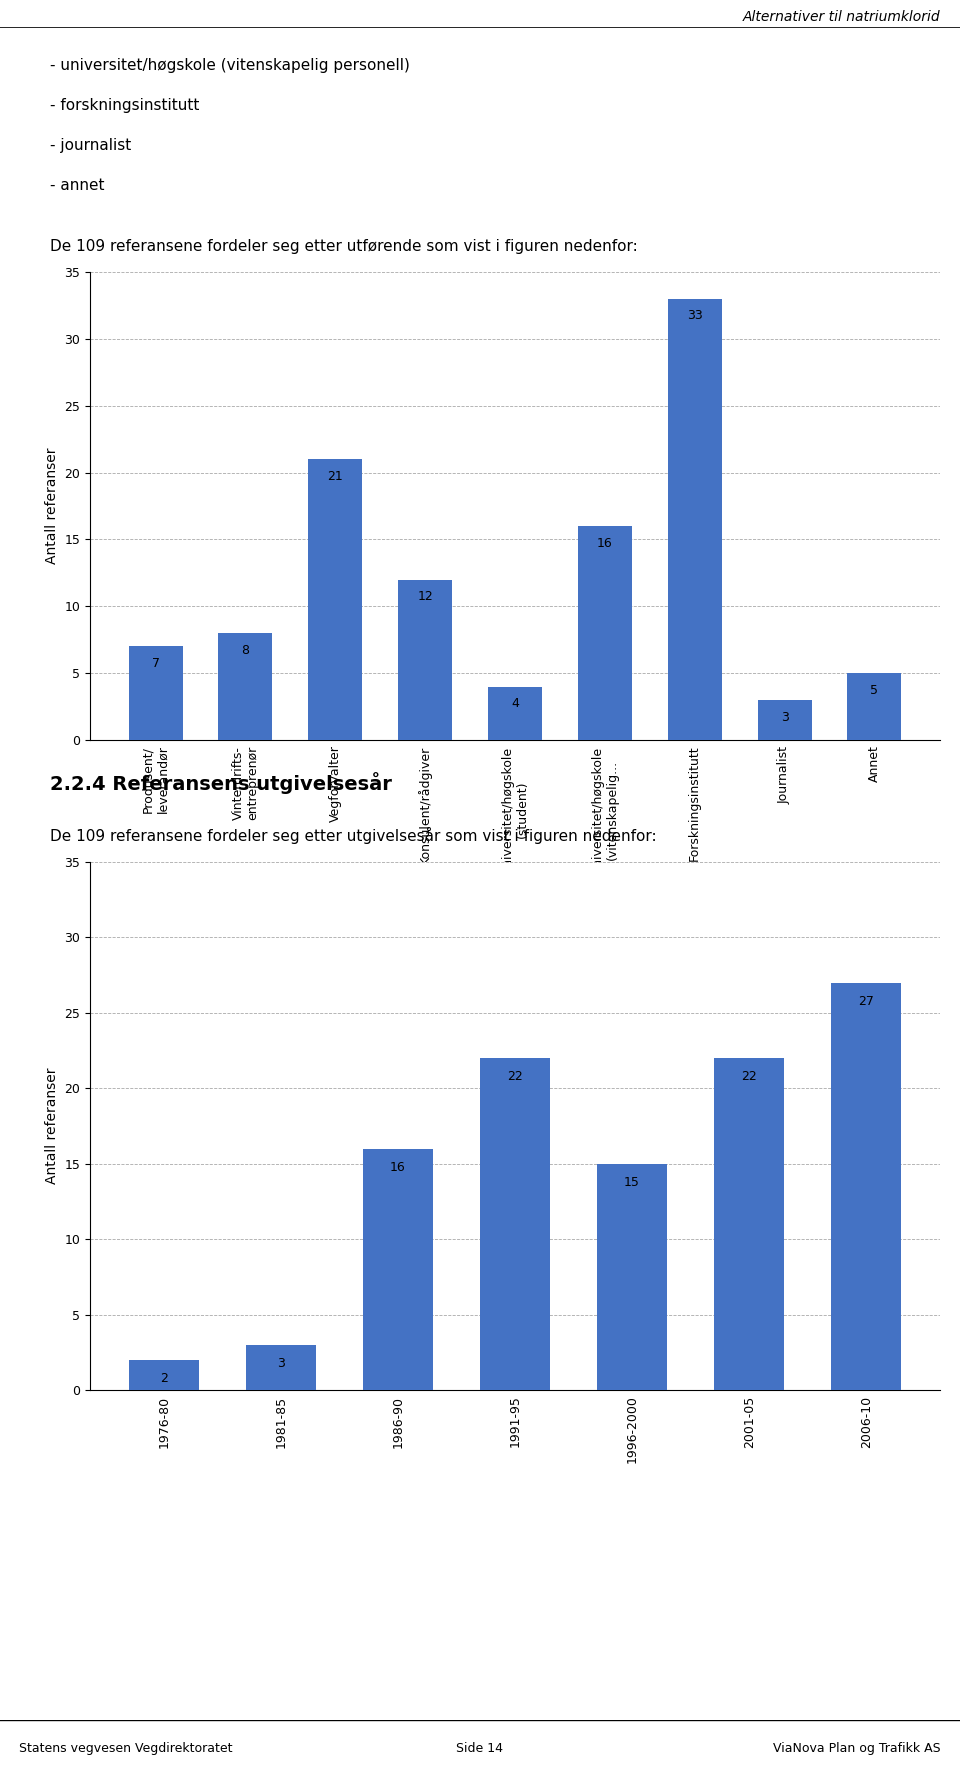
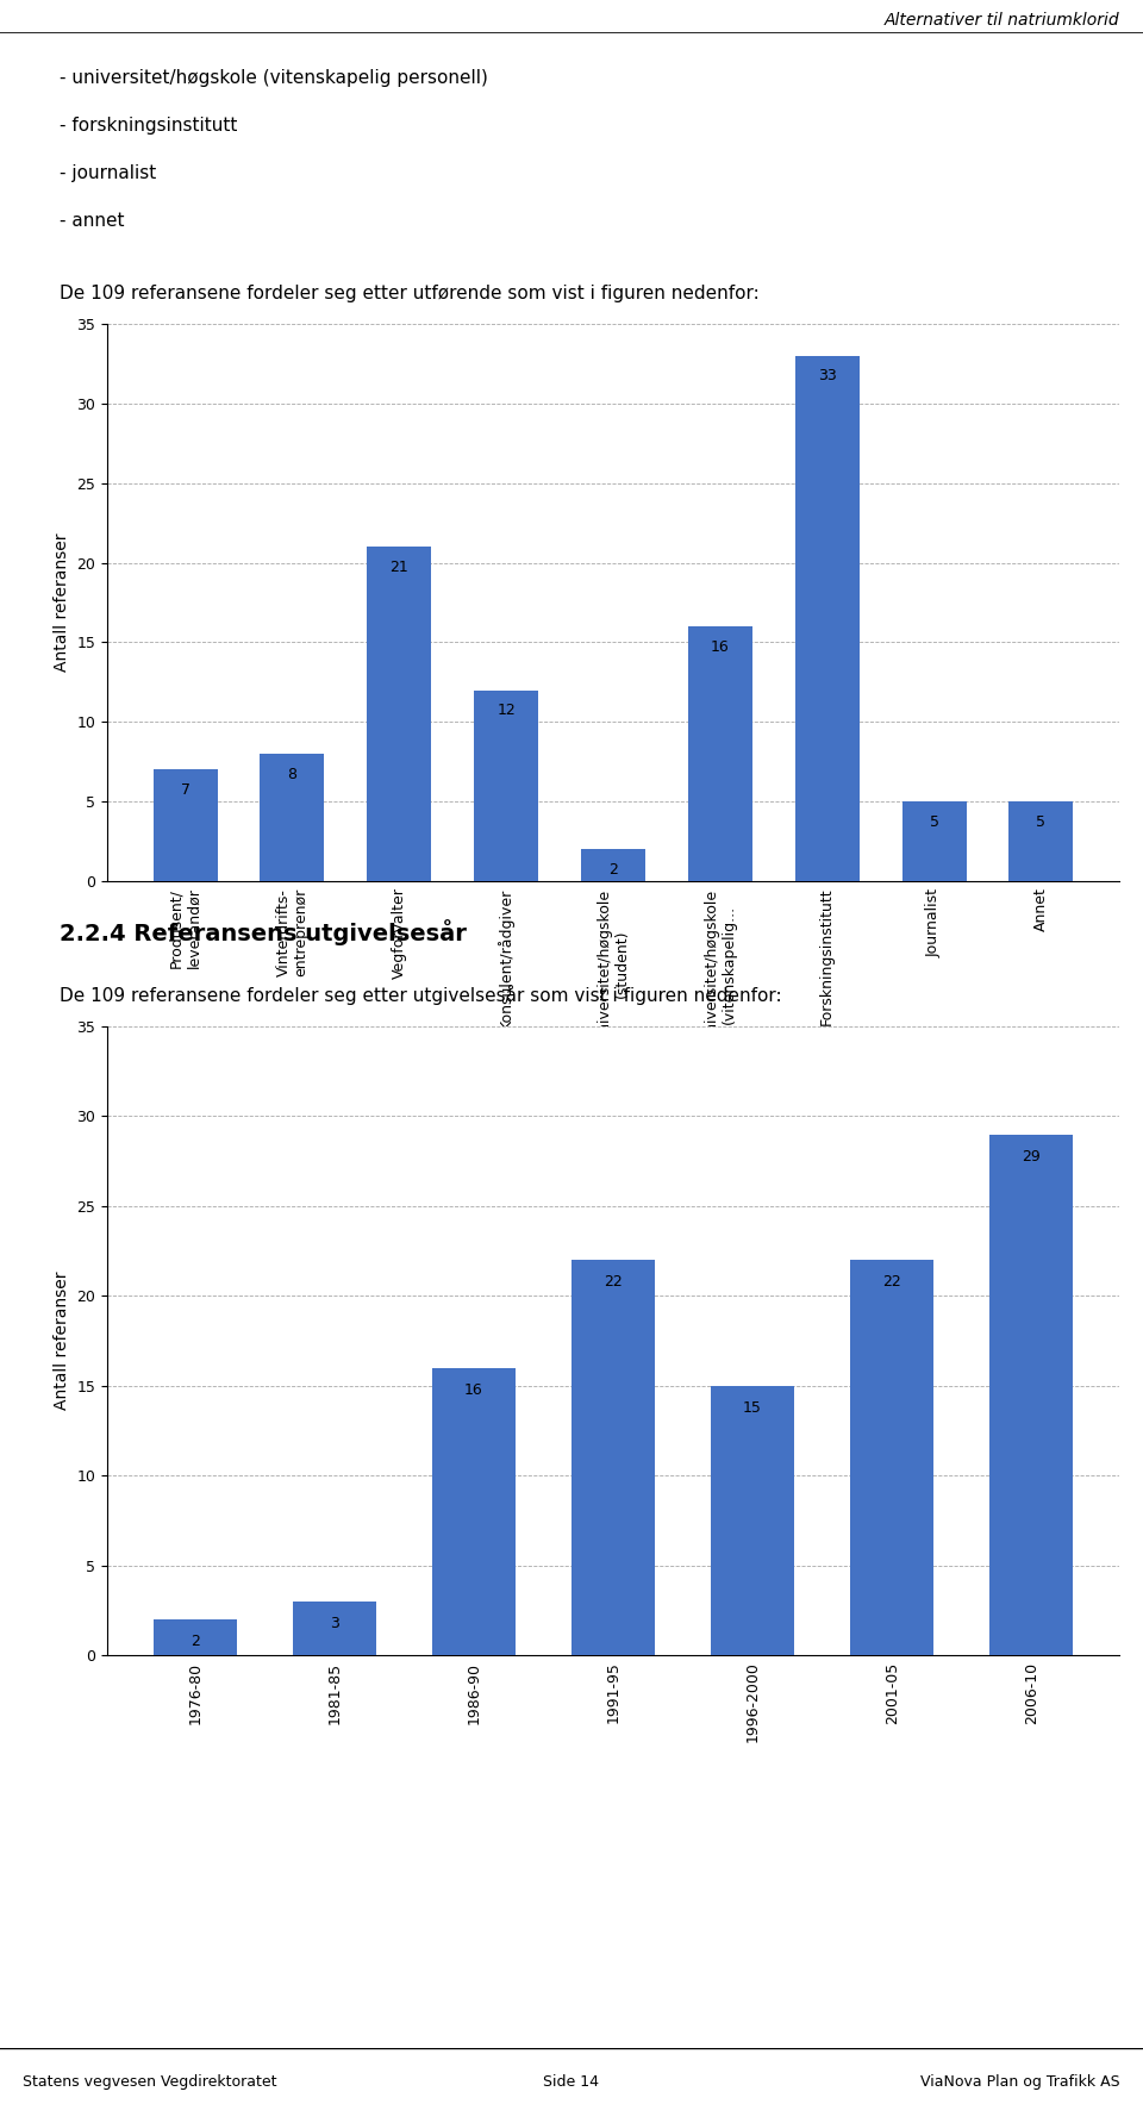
Universitet/høgskole (student): 4 -> 2
Journalist: 3 -> 5
2006-10: 27 -> 29
